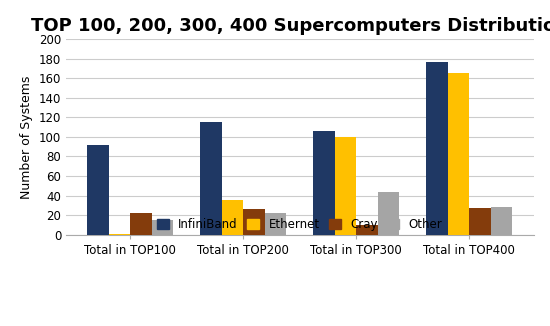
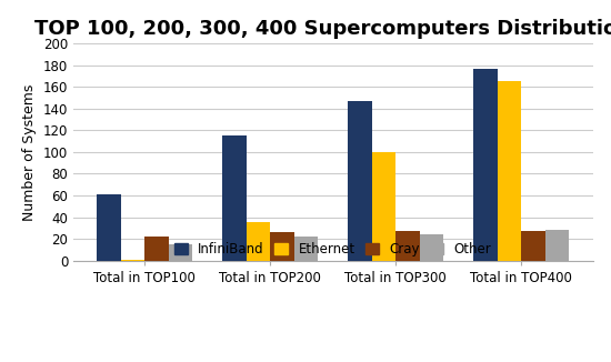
InfiniBand/Total in TOP100: 92 -> 61
InfiniBand/Total in TOP300: 106 -> 147
Cray/Total in TOP300: 10 -> 27
Other/Total in TOP300: 44 -> 24
